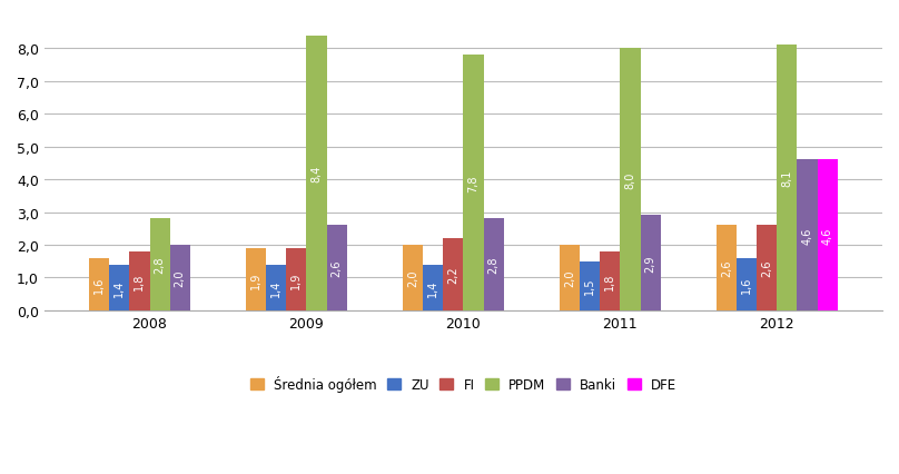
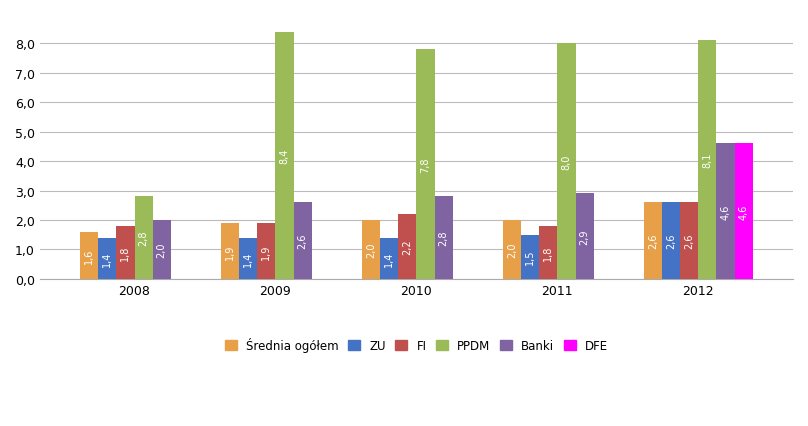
ZU/2012: 1,6 -> 2,6
